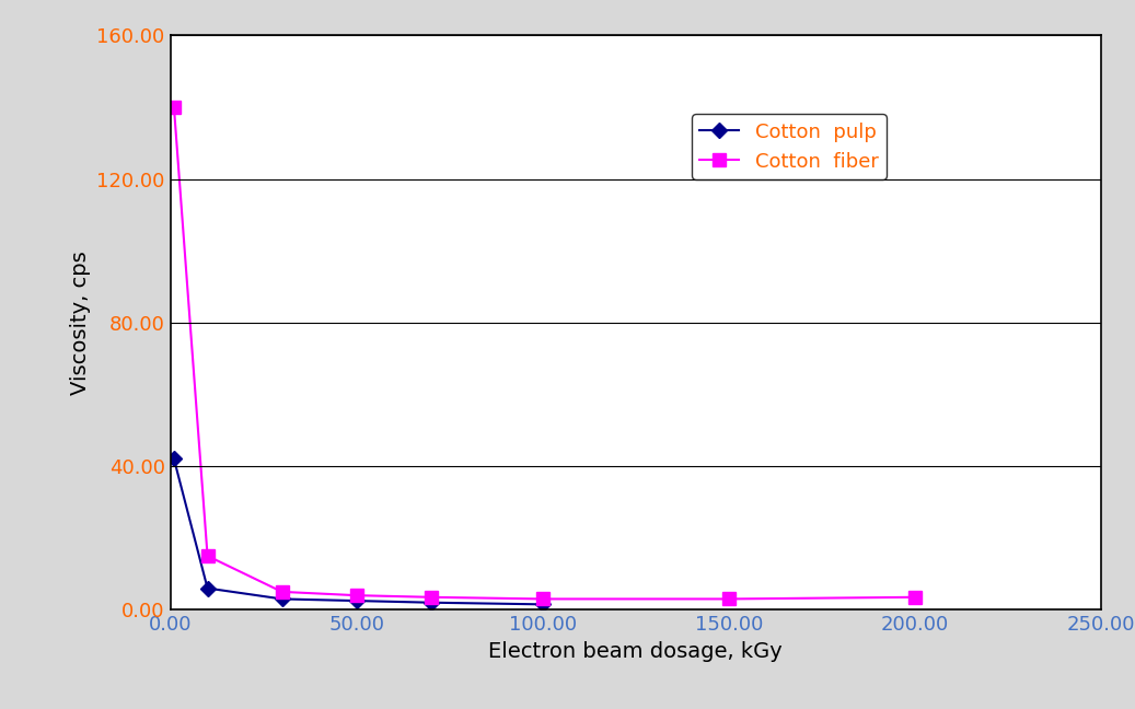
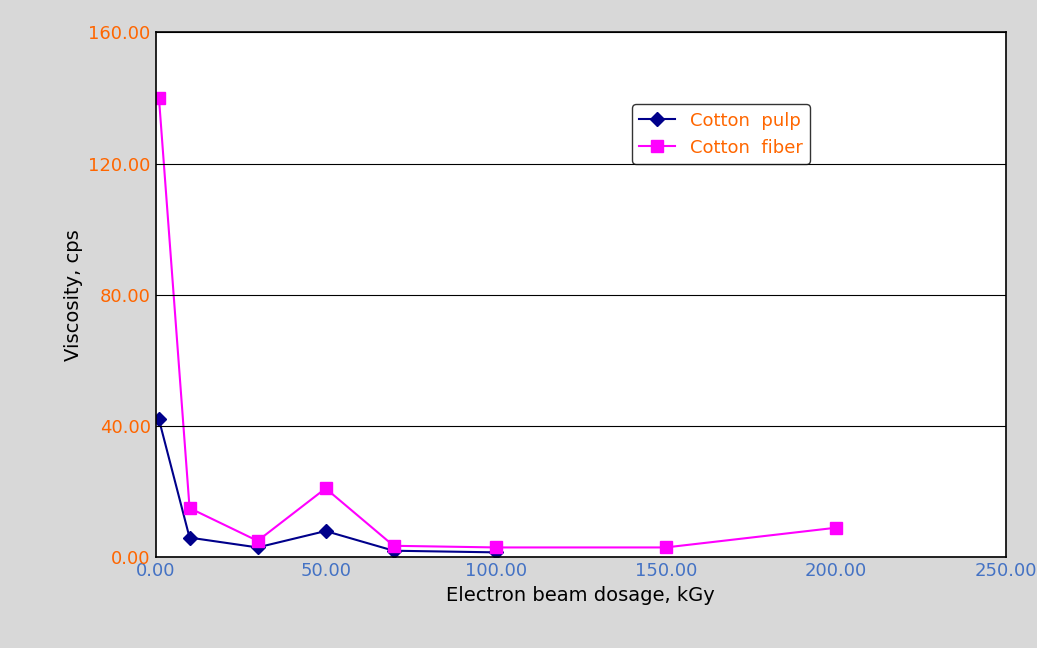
Cotton pulp/50.00: 2.5 -> 8.0
Cotton fiber/50.00: 4.0 -> 21.0
Cotton fiber/200.00: 3.5 -> 9.0
